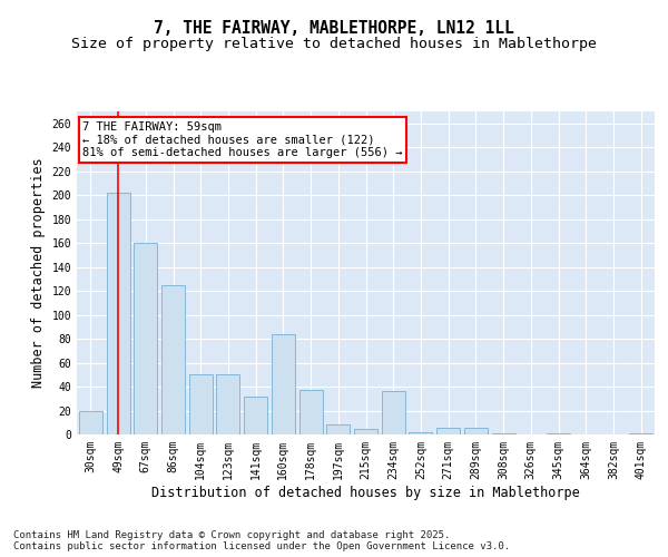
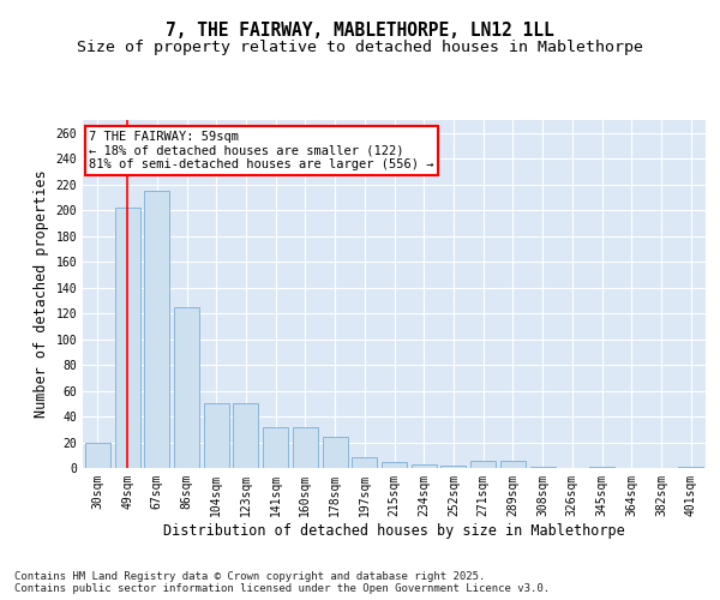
67sqm: 160 -> 215
160sqm: 84 -> 32
178sqm: 37 -> 24
234sqm: 36 -> 3
